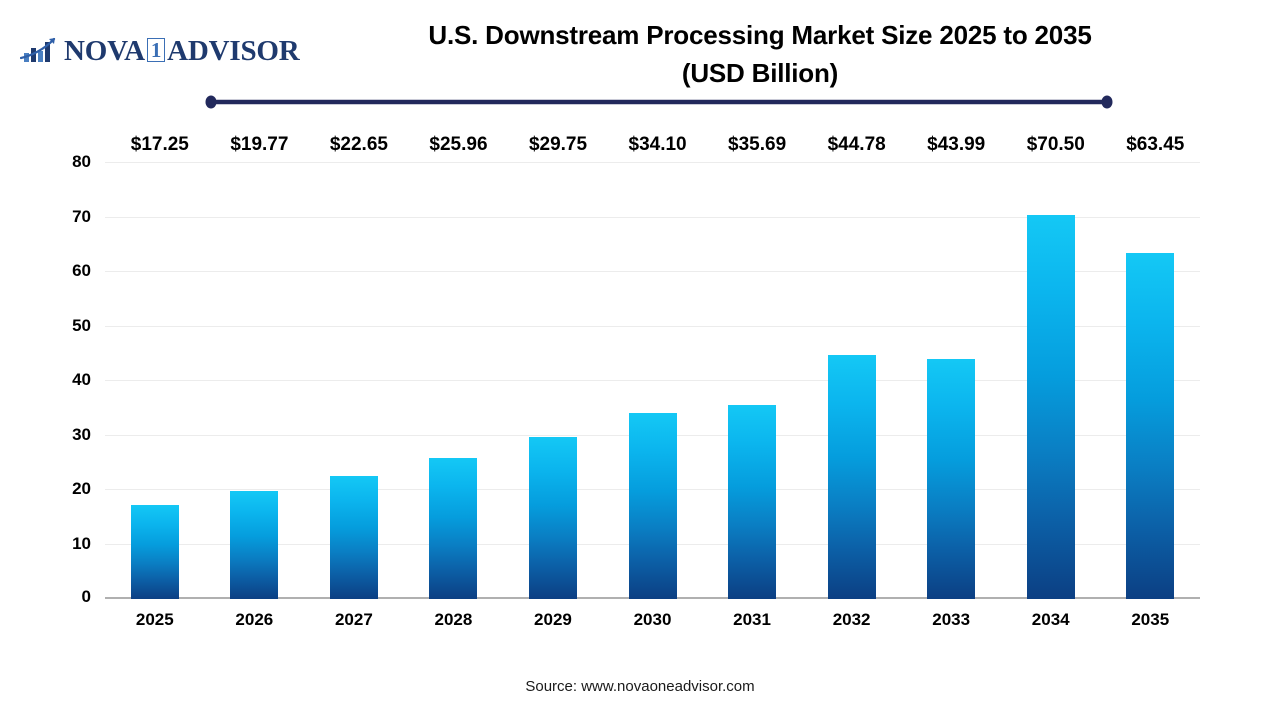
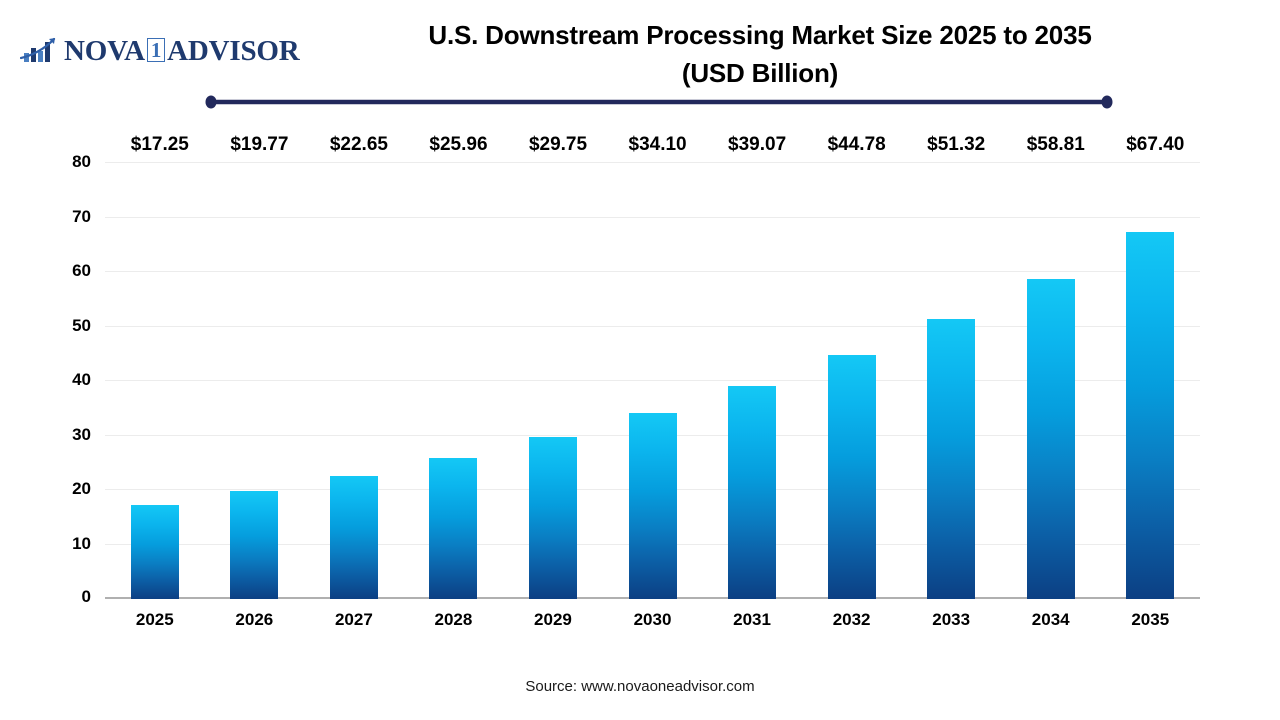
2031: $35.69 -> $39.07
2033: $43.99 -> $51.32
2034: $70.50 -> $58.81
2035: $63.45 -> $67.40
